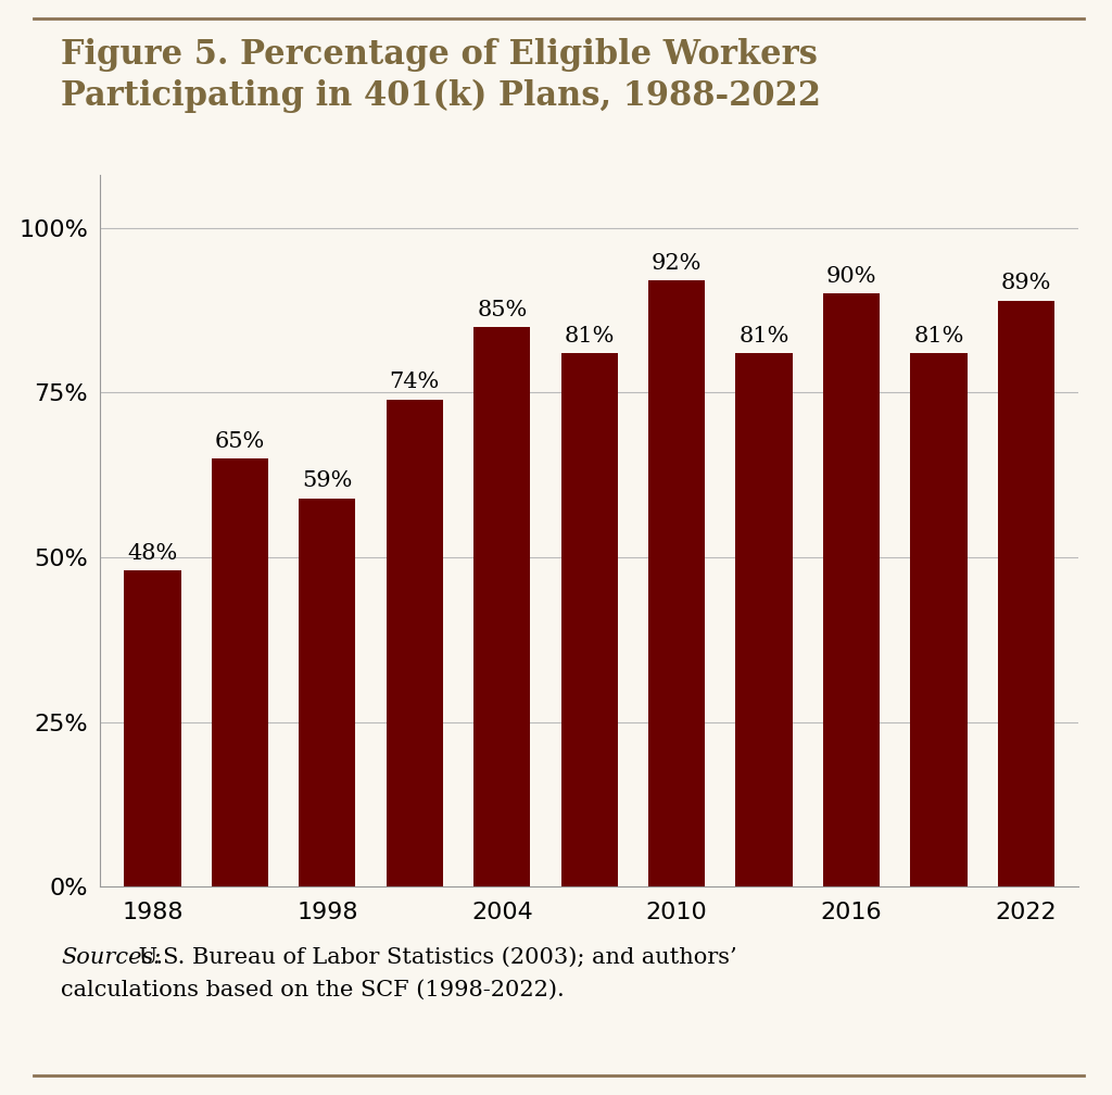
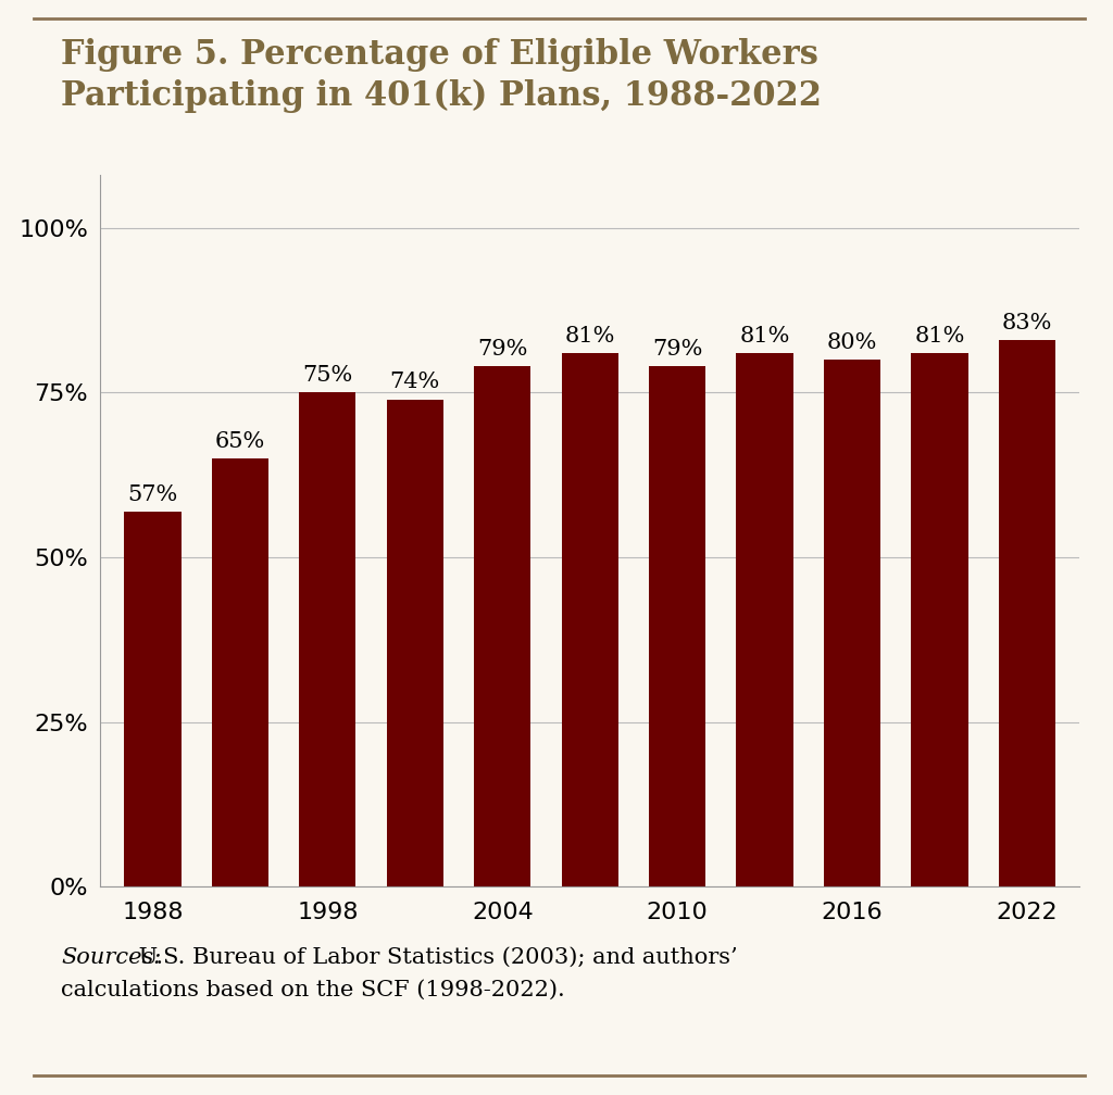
1988: 48% -> 57%
1998: 59% -> 75%
2004: 85% -> 79%
2010: 92% -> 79%
2016: 90% -> 80%
2022: 89% -> 83%
